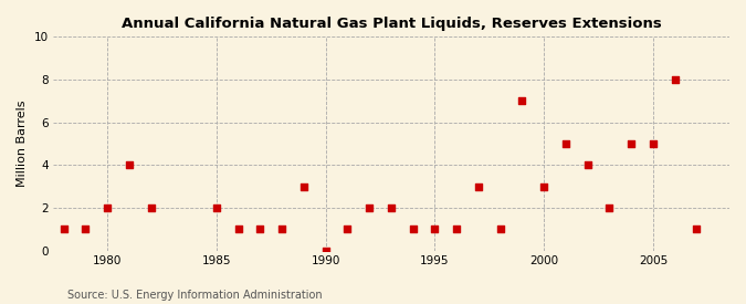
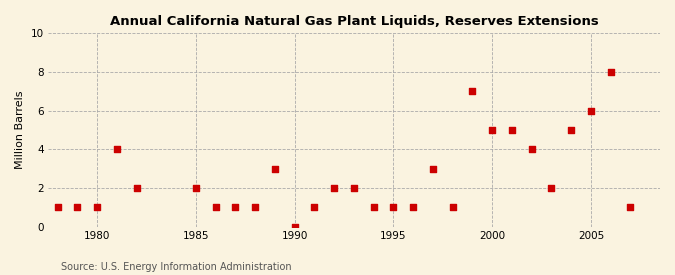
1980: 2 -> 1
2000: 3 -> 5
2005: 5 -> 6
